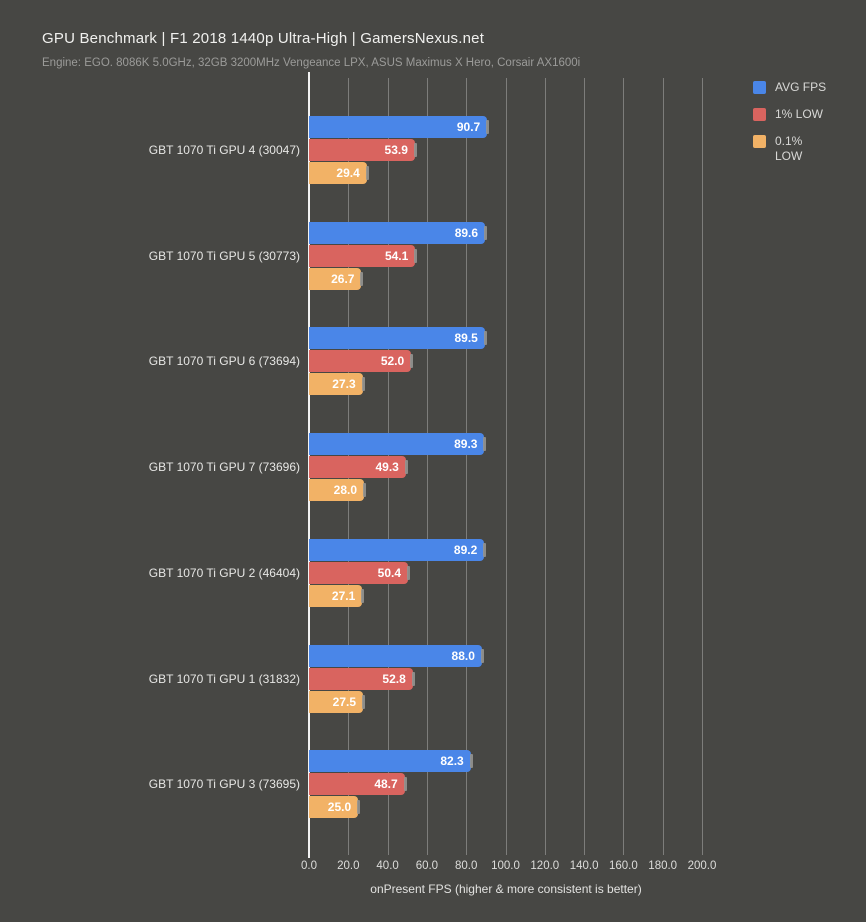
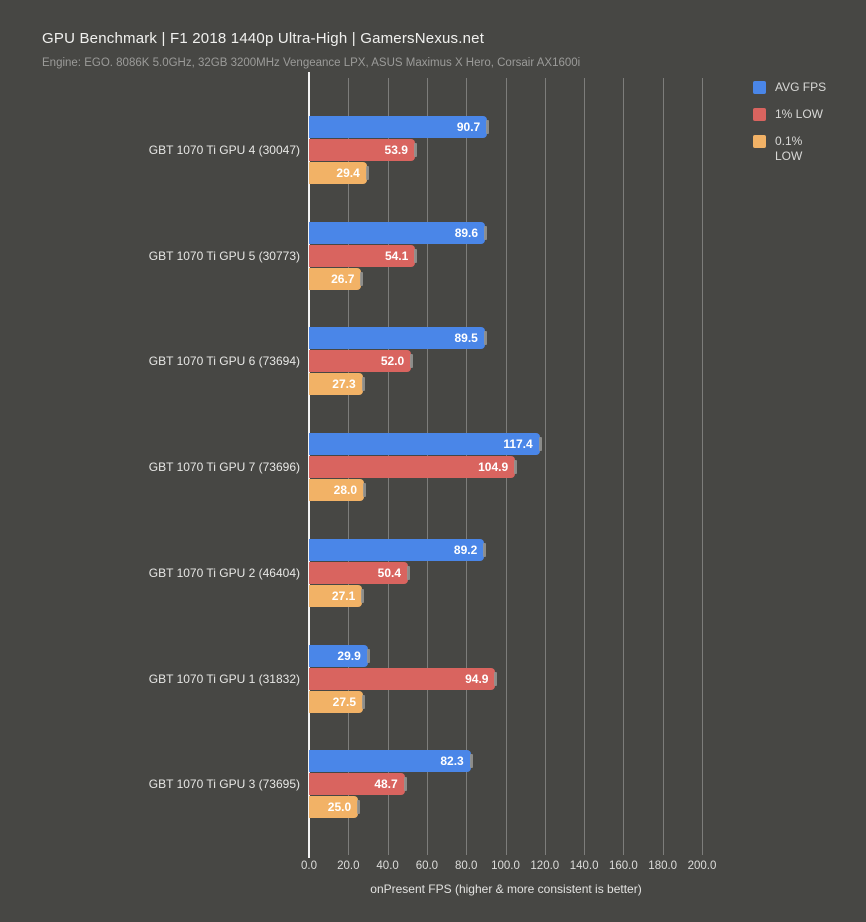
AVG FPS/GBT 1070 Ti GPU 7 (73696): 89.3 -> 117.4
1% LOW/GBT 1070 Ti GPU 7 (73696): 49.3 -> 104.9
AVG FPS/GBT 1070 Ti GPU 1 (31832): 88.0 -> 29.9
1% LOW/GBT 1070 Ti GPU 1 (31832): 52.8 -> 94.9
